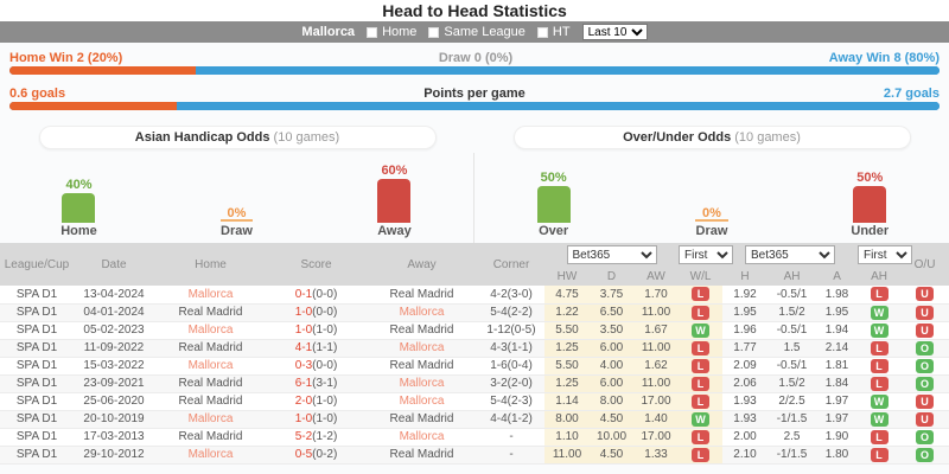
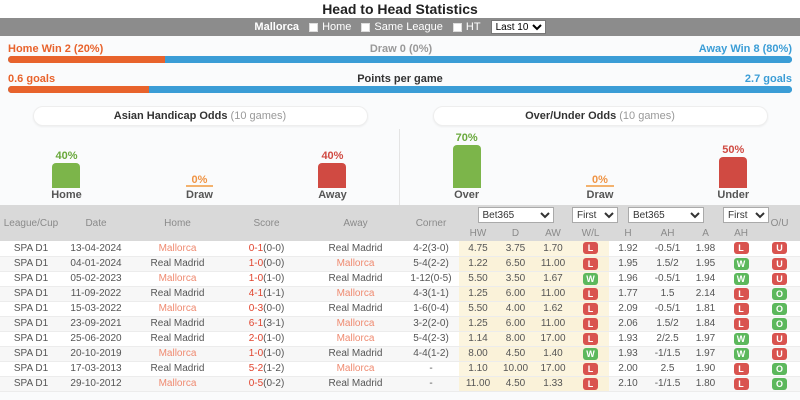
Asian Handicap Odds (10 games)/Away: 60% -> 40%
Over/Under Odds (10 games)/Over: 50% -> 70%
